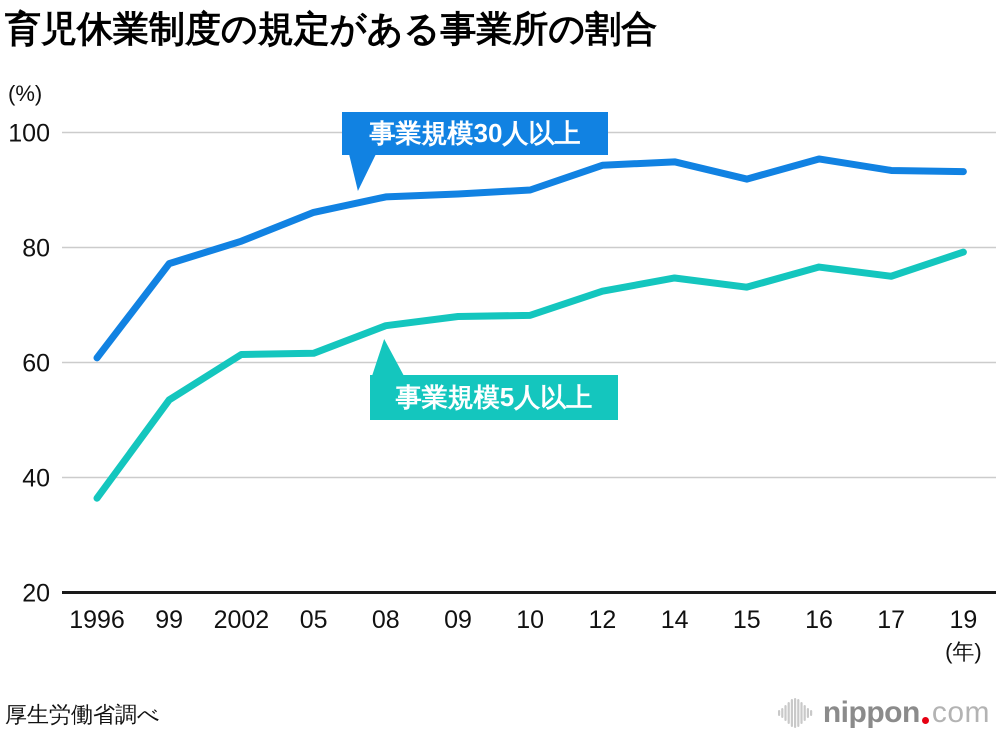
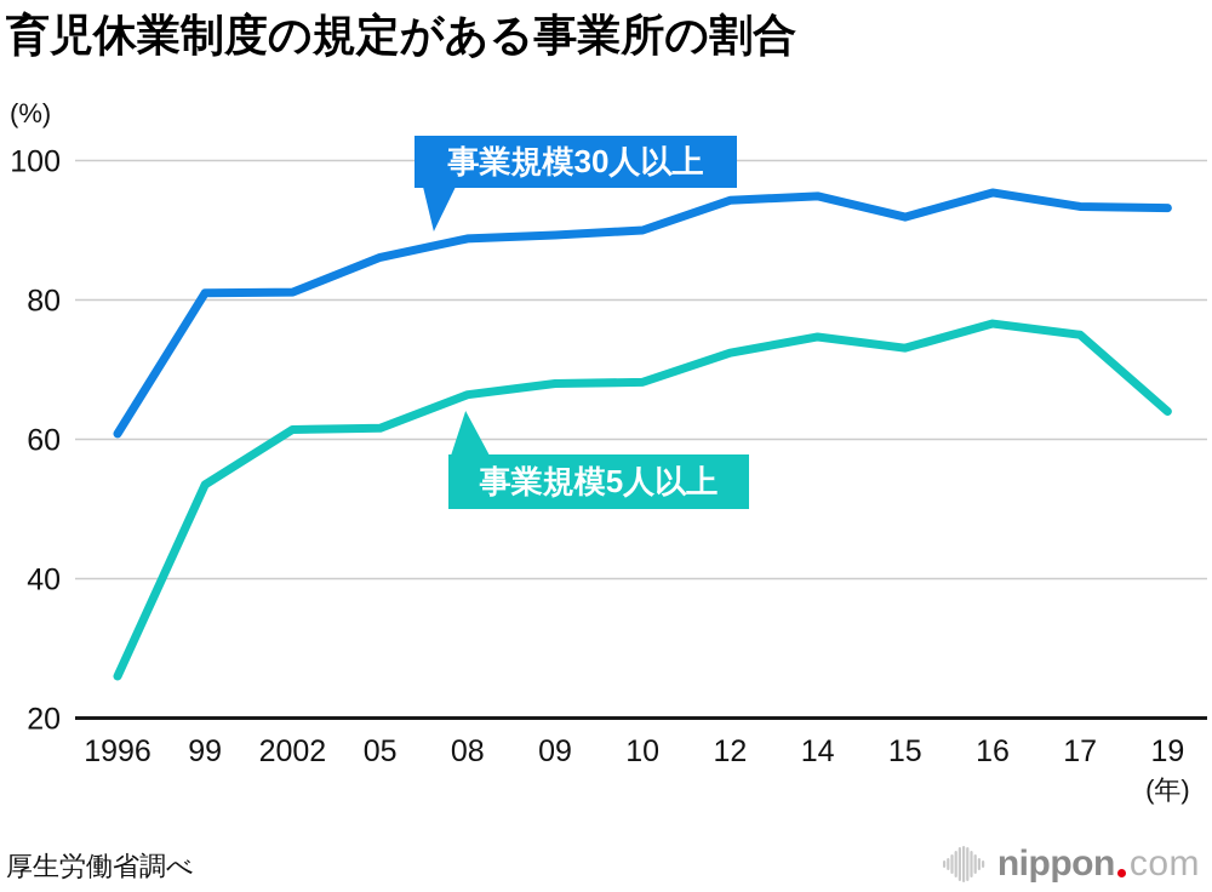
事業規模5人以上/1996: 36 -> 26
事業規模30人以上/99: 77 -> 81
事業規模5人以上/19: 79 -> 64
